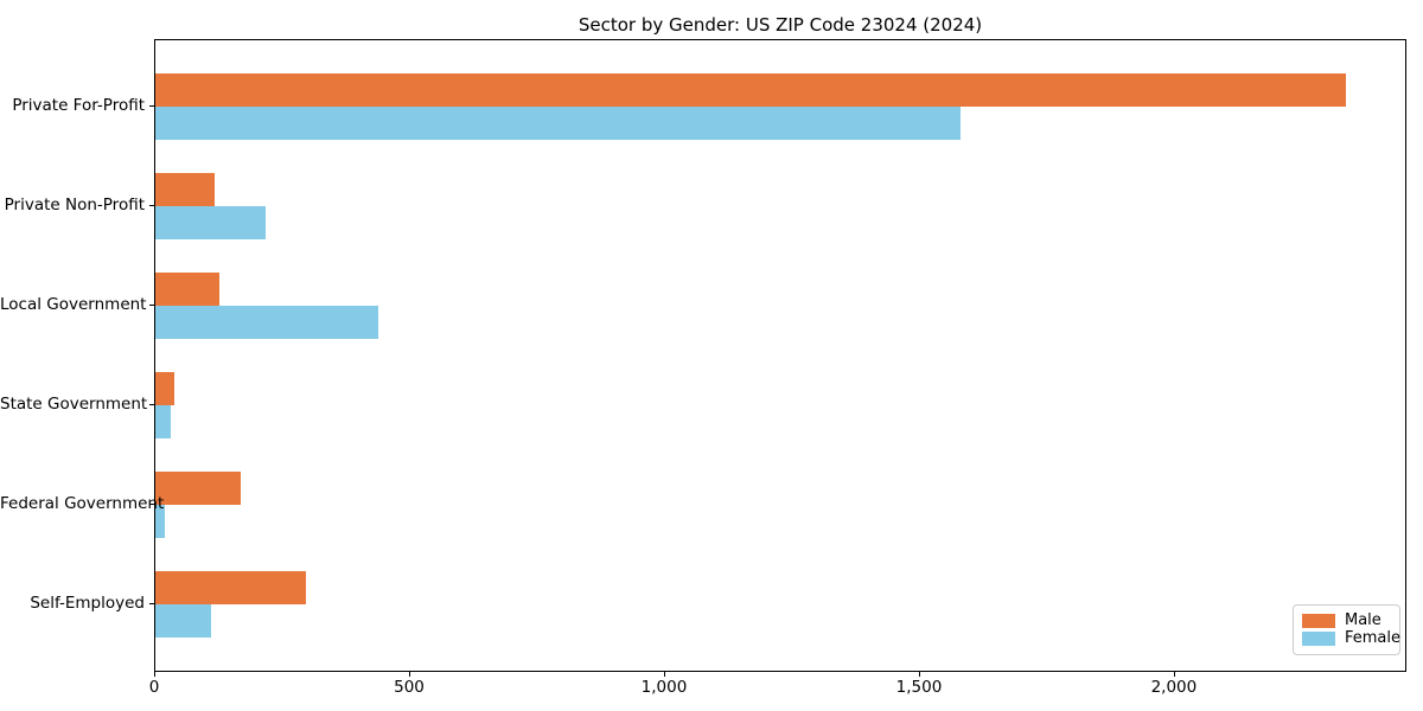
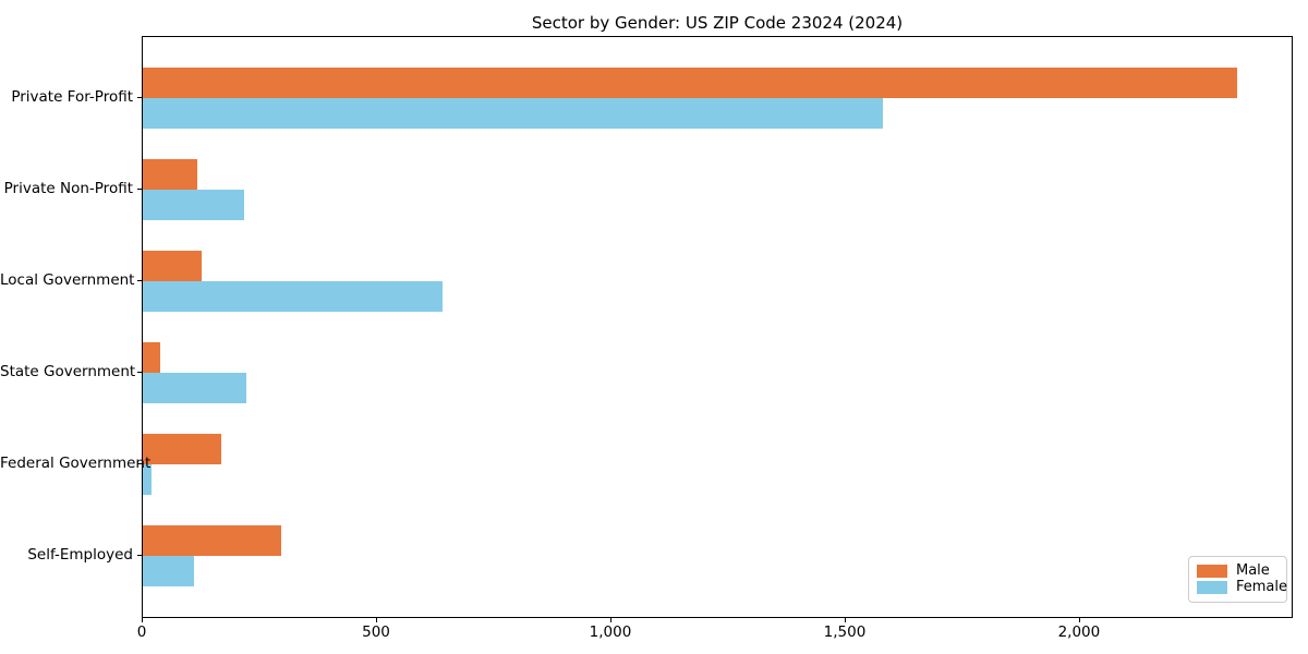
Female/Local Government: 440 -> 640
Female/State Government: 30 -> 220
